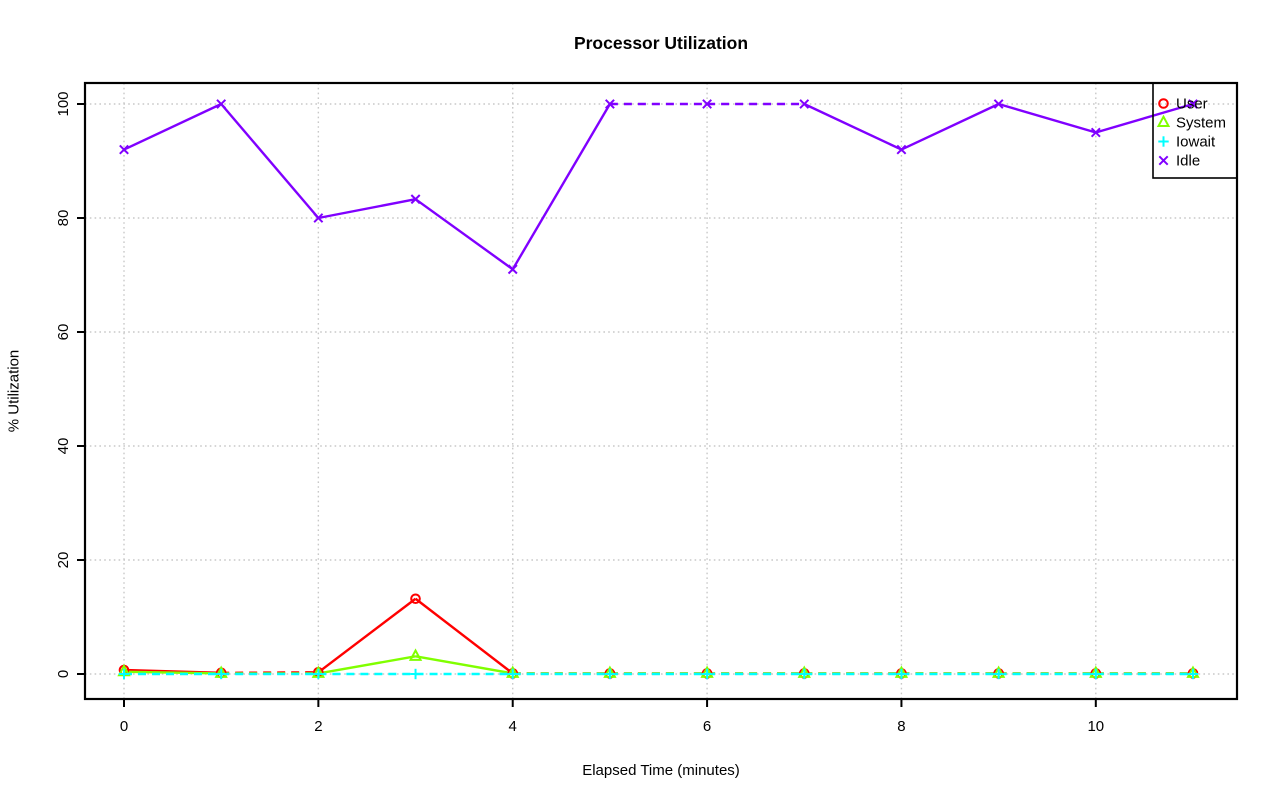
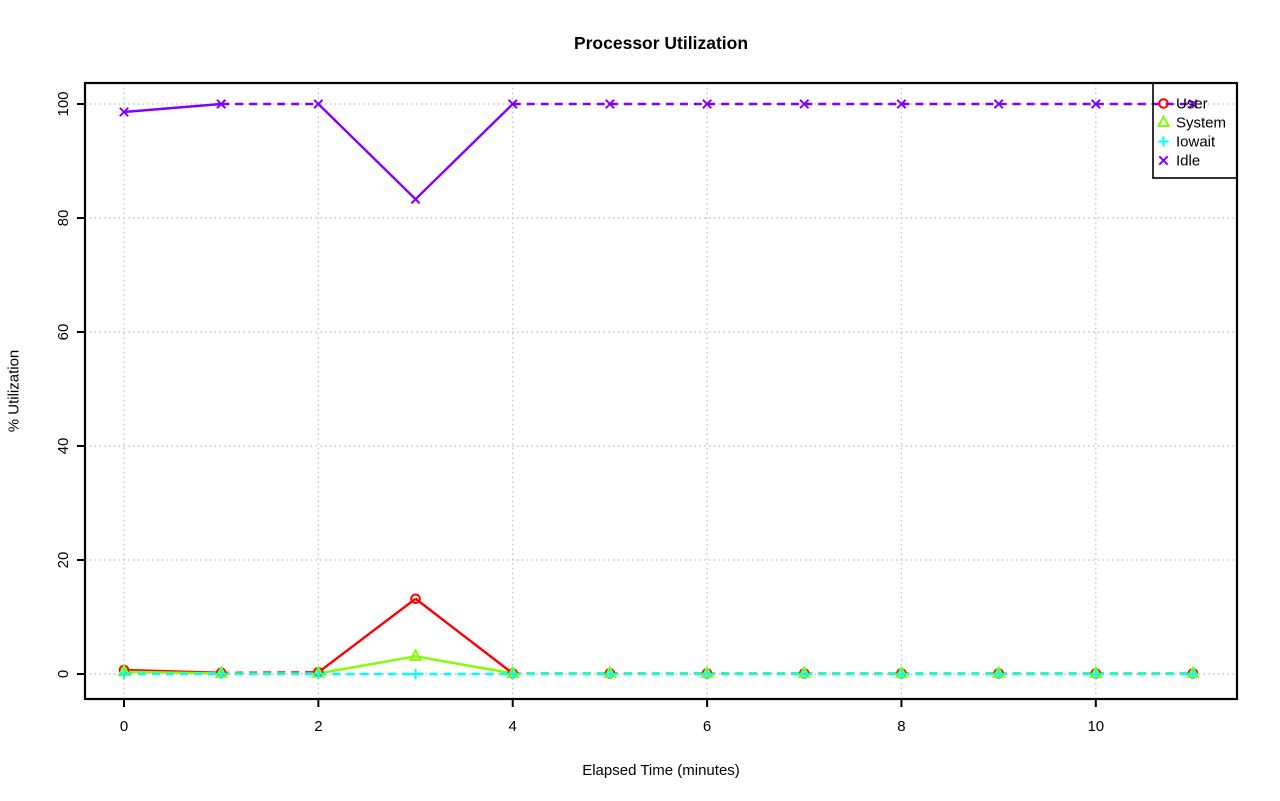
Idle/0: 92 -> 99
Idle/2: 80 -> 100
Idle/4: 71 -> 100
Idle/8: 92 -> 100
Idle/10: 95 -> 100
